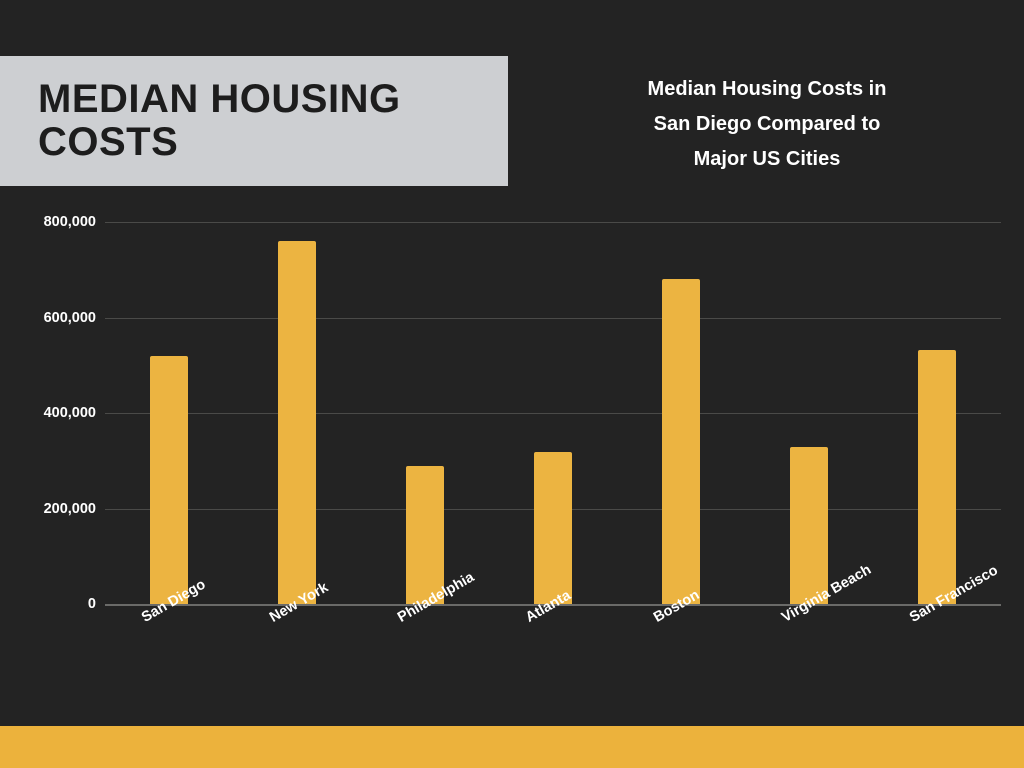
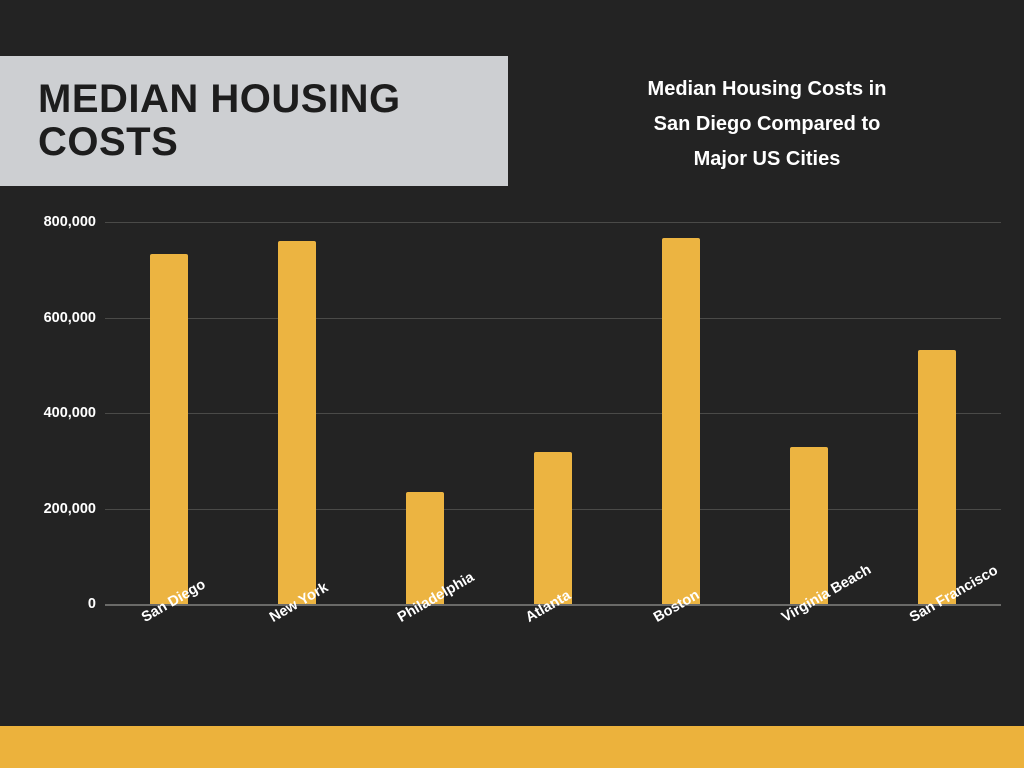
San Diego: 520000 -> 730000
Philadelphia: 290000 -> 240000
Boston: 680000 -> 770000
